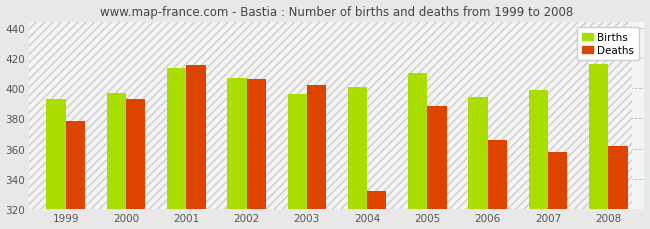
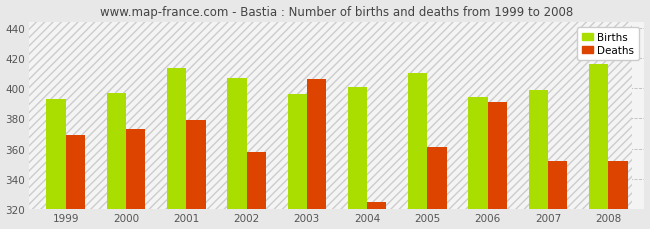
Deaths/1999: 378 -> 369
Deaths/2000: 393 -> 373
Deaths/2001: 415 -> 379
Deaths/2002: 406 -> 358
Deaths/2003: 402 -> 406
Deaths/2004: 332 -> 325
Deaths/2005: 388 -> 361
Deaths/2006: 366 -> 391
Deaths/2007: 358 -> 352
Deaths/2008: 362 -> 352
